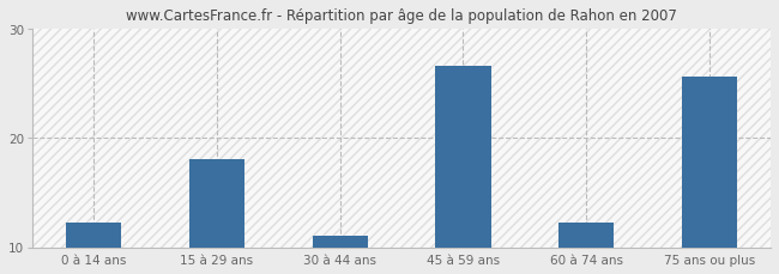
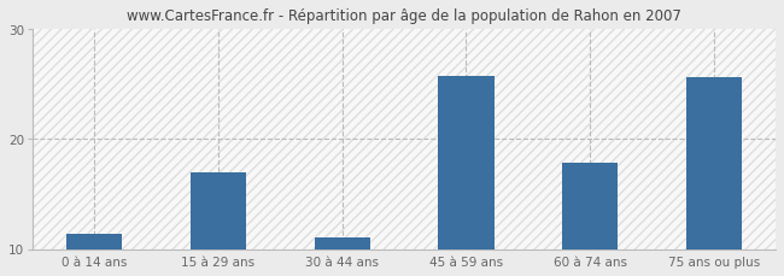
0 à 14 ans: 12.3 -> 11.4
15 à 29 ans: 18.1 -> 17.0
45 à 59 ans: 26.6 -> 25.8
60 à 74 ans: 12.2 -> 17.8
